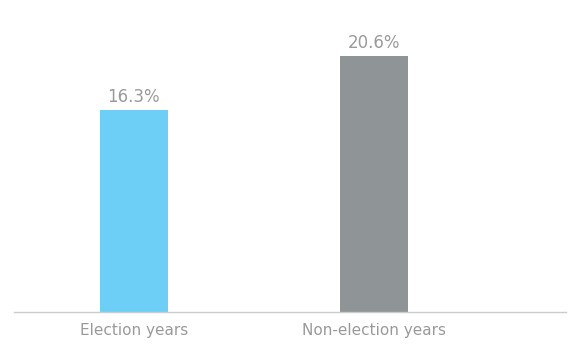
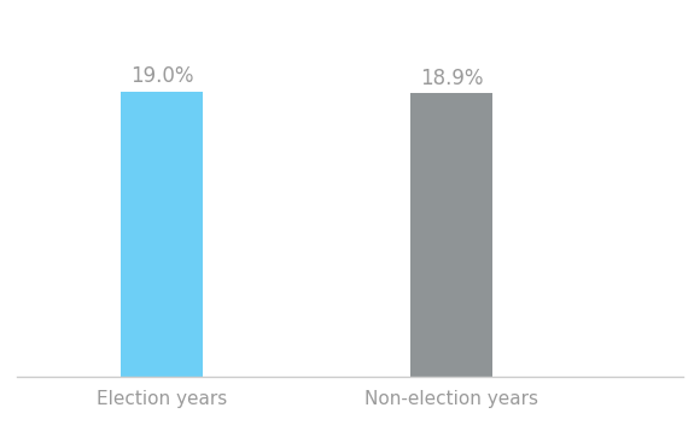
Election years: 16.3% -> 19.0%
Non-election years: 20.6% -> 18.9%
